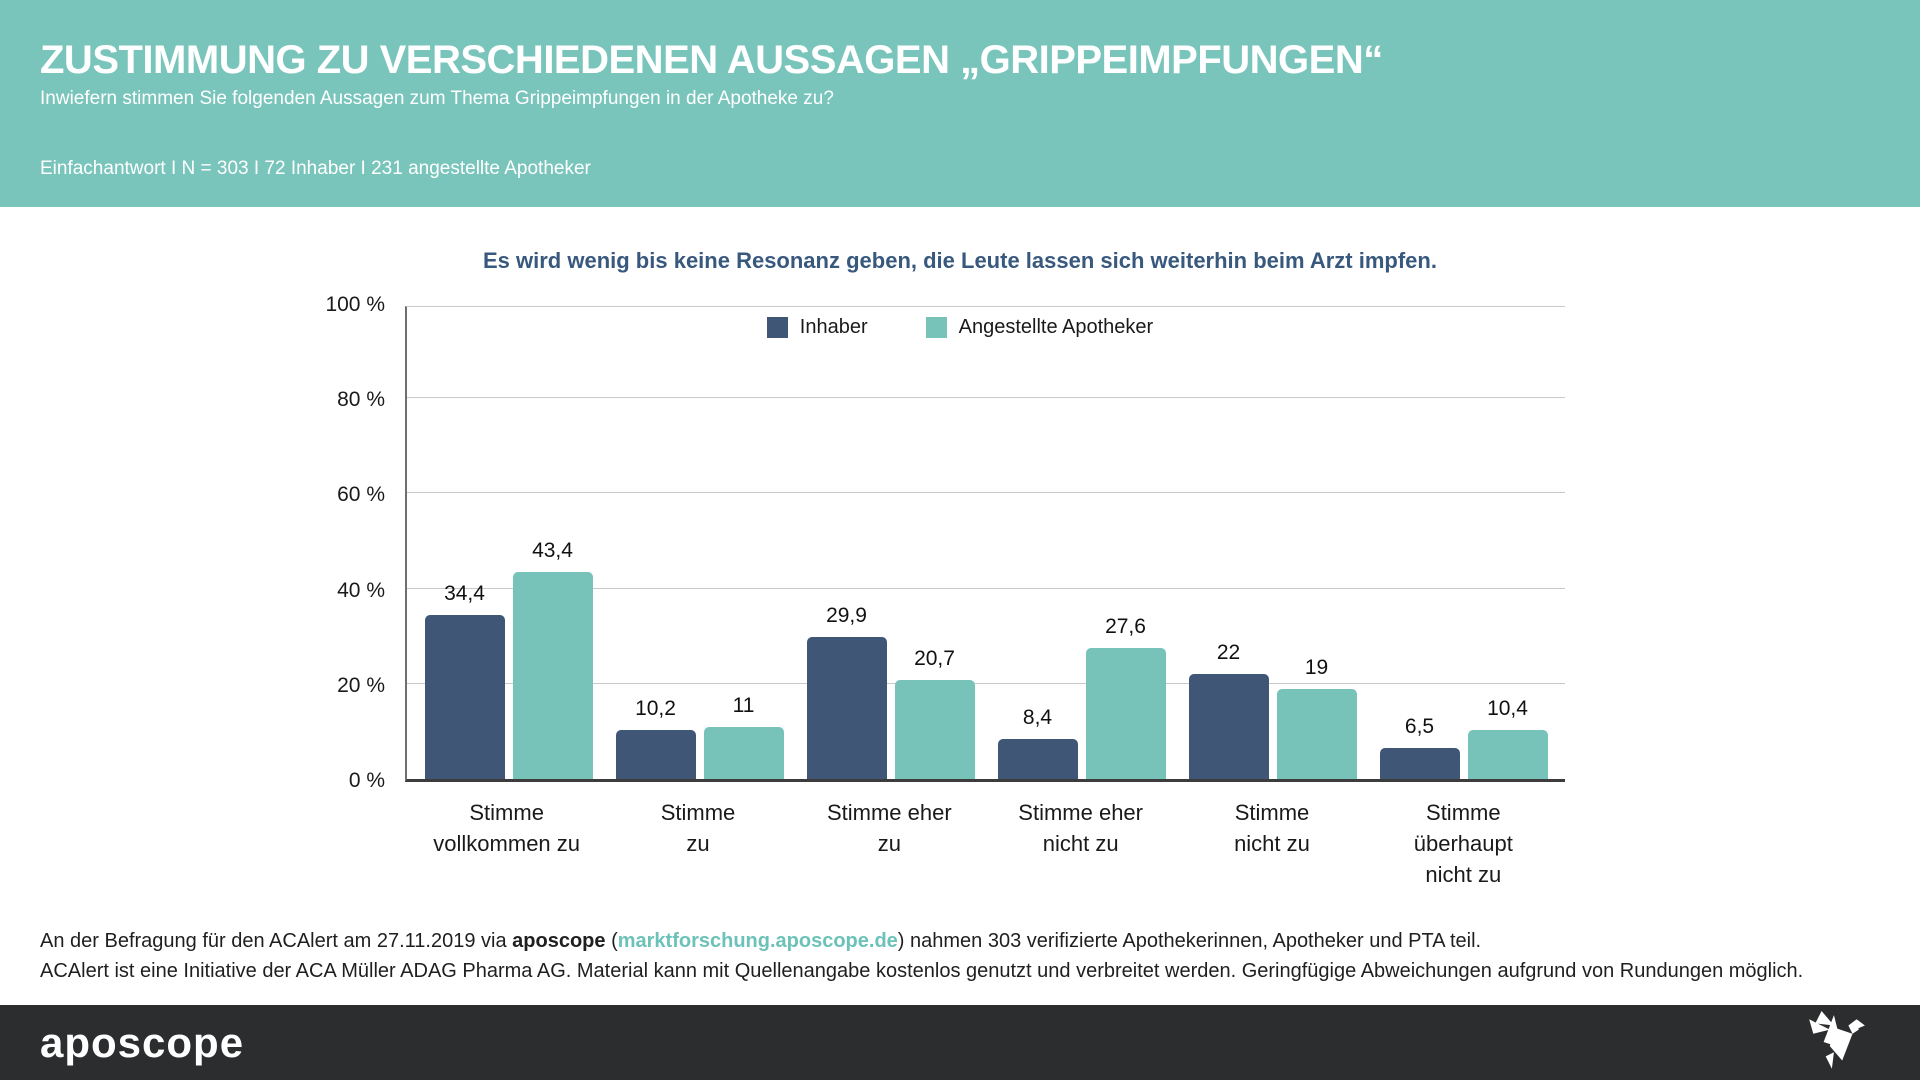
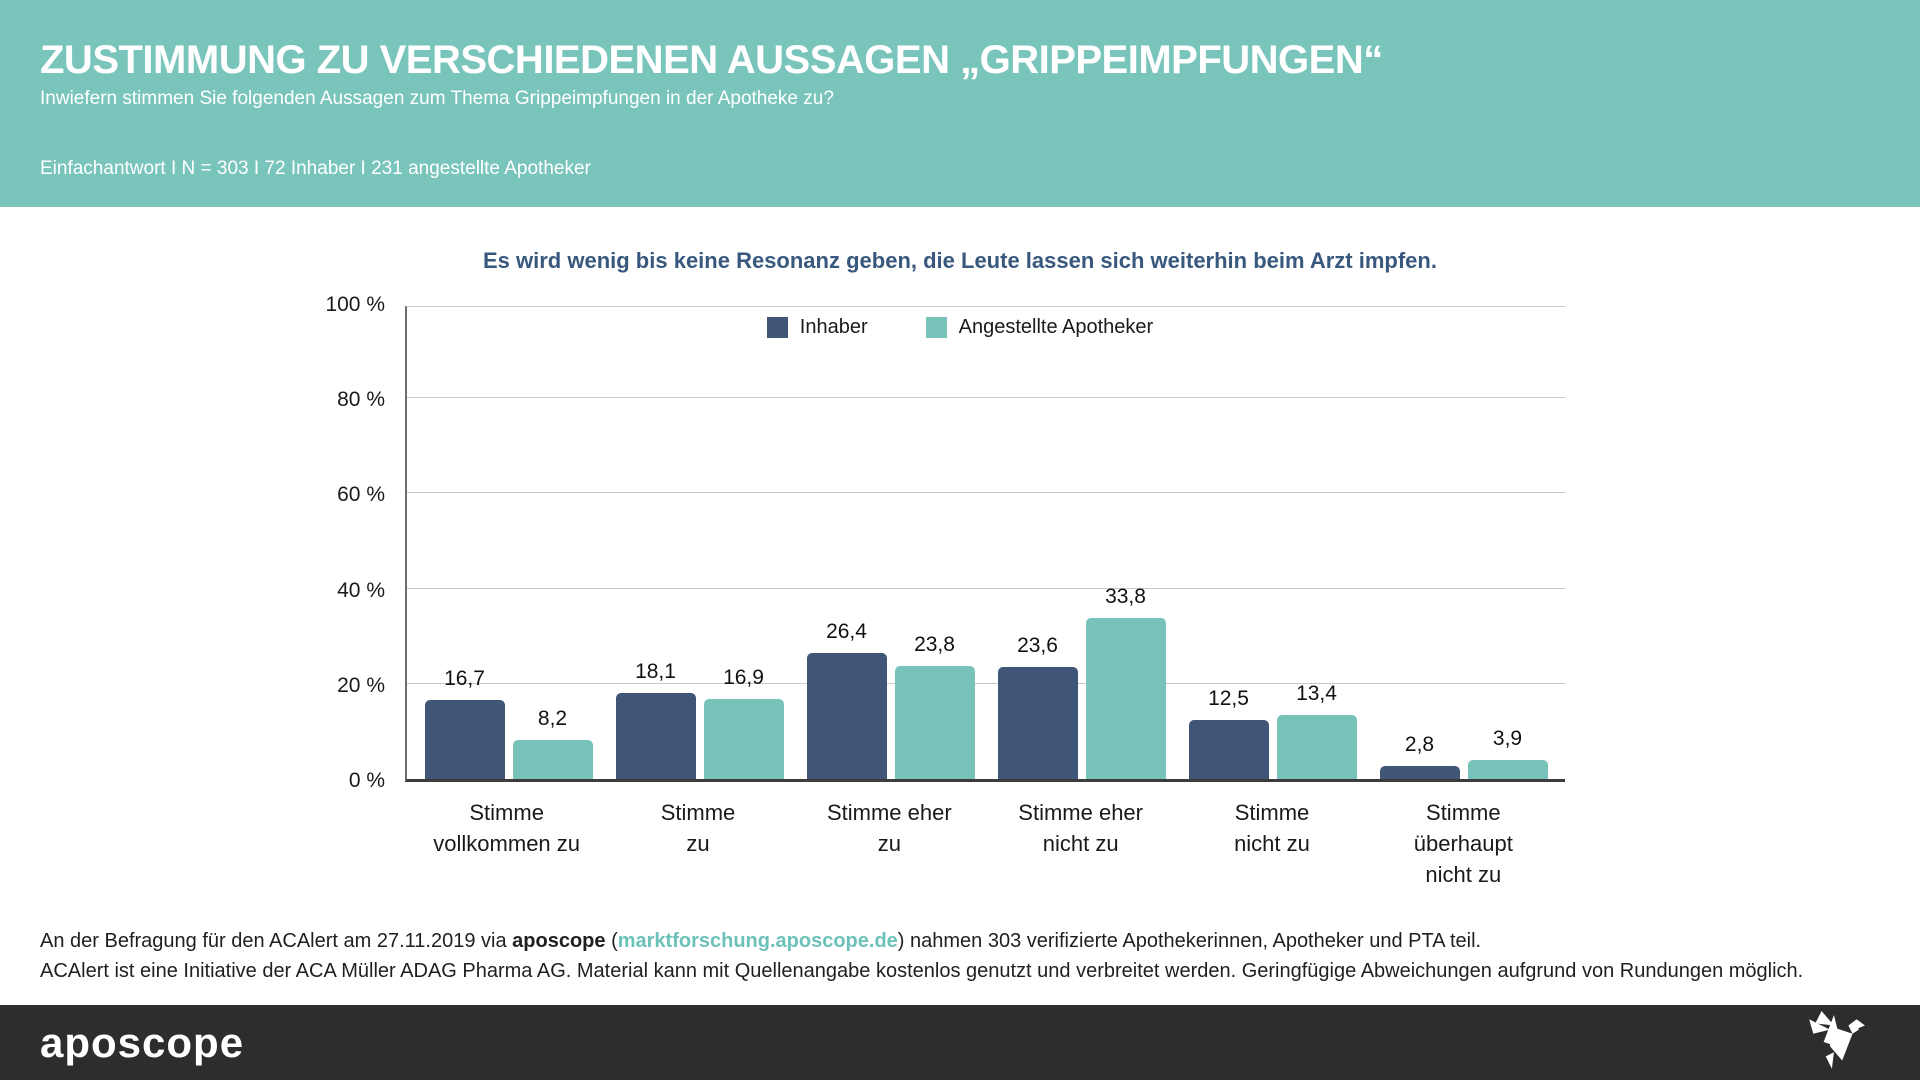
Inhaber/Stimme vollkommen zu: 34,4 -> 16,7
Angestellte Apotheker/Stimme vollkommen zu: 43,4 -> 8,2
Inhaber/Stimme zu: 10,2 -> 18,1
Angestellte Apotheker/Stimme zu: 11 -> 16,9
Inhaber/Stimme eher zu: 29,9 -> 26,4
Angestellte Apotheker/Stimme eher zu: 20,7 -> 23,8
Inhaber/Stimme eher nicht zu: 8,4 -> 23,6
Angestellte Apotheker/Stimme eher nicht zu: 27,6 -> 33,8
Inhaber/Stimme nicht zu: 22 -> 12,5
Angestellte Apotheker/Stimme nicht zu: 19 -> 13,4
Inhaber/Stimme überhaupt nicht zu: 6,5 -> 2,8
Angestellte Apotheker/Stimme überhaupt nicht zu: 10,4 -> 3,9
